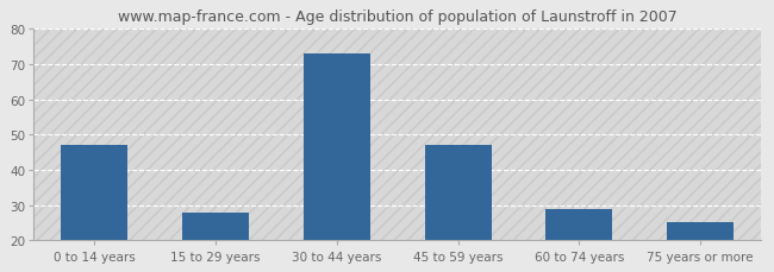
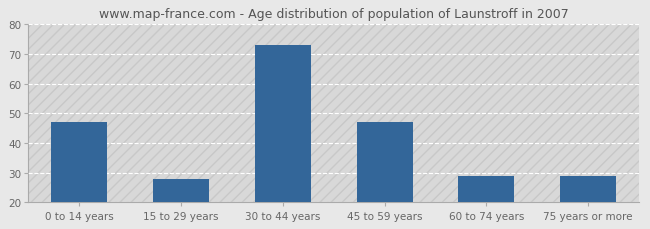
75 years or more: 25 -> 29
